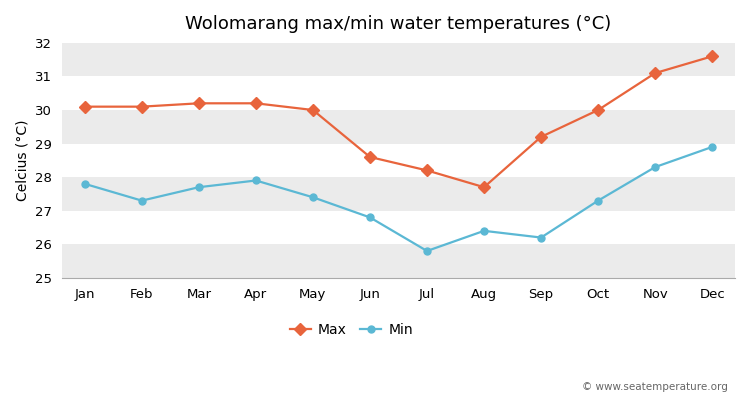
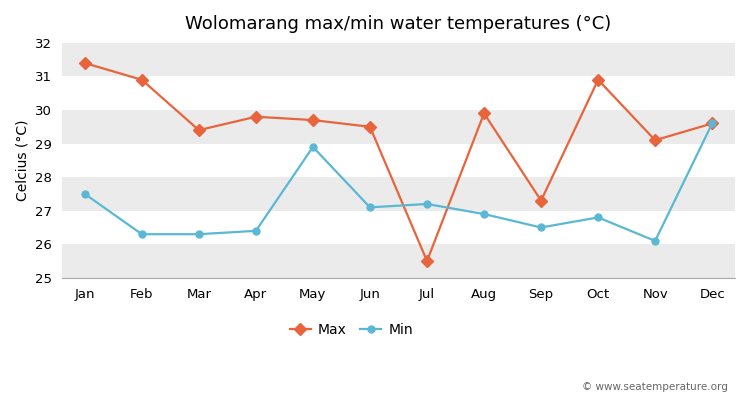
Max/Jan: 30.1 -> 31.4
Min/Jan: 27.8 -> 27.5
Max/Feb: 30.1 -> 30.9
Min/Feb: 27.3 -> 26.3
Max/Mar: 30.2 -> 29.4
Min/Mar: 27.7 -> 26.3
Max/Apr: 30.2 -> 29.8
Min/Apr: 27.9 -> 26.4
Max/May: 30.0 -> 29.7
Min/May: 27.4 -> 28.9
Max/Jun: 28.6 -> 29.5
Min/Jun: 26.8 -> 27.1
Max/Jul: 28.2 -> 25.5
Min/Jul: 25.8 -> 27.2
Max/Aug: 27.7 -> 29.9
Min/Aug: 26.4 -> 26.9
Max/Sep: 29.2 -> 27.3
Min/Sep: 26.2 -> 26.5
Max/Oct: 30.0 -> 30.9
Min/Oct: 27.3 -> 26.8
Max/Nov: 31.1 -> 29.1
Min/Nov: 28.3 -> 26.1
Max/Dec: 31.6 -> 29.6
Min/Dec: 28.9 -> 29.6
